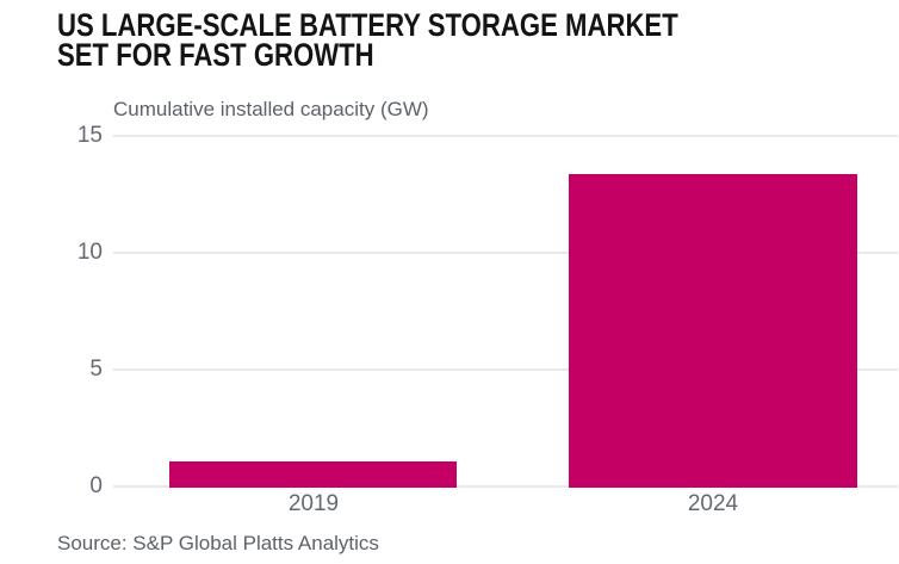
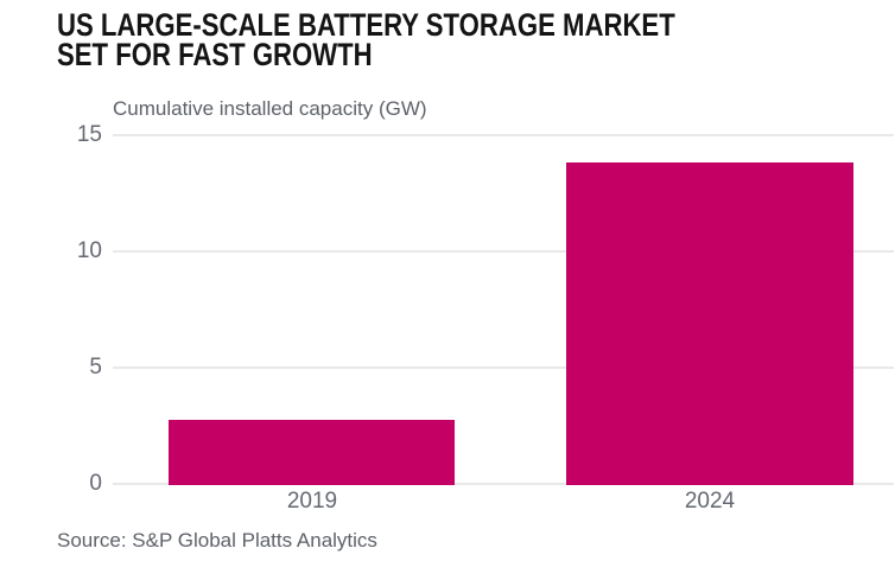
2019: 1.1 -> 2.8
2024: 13.4 -> 13.9
